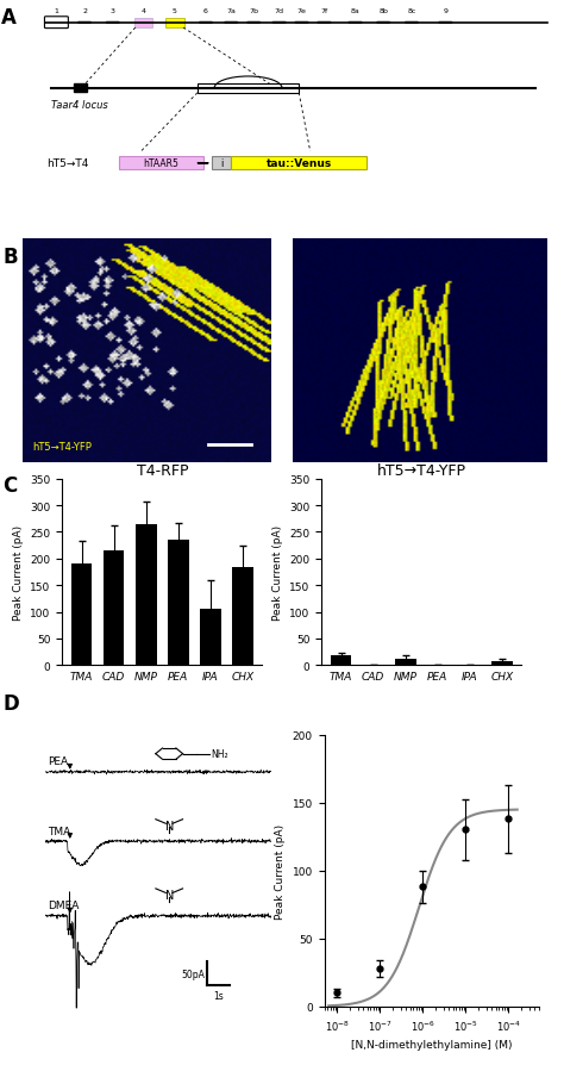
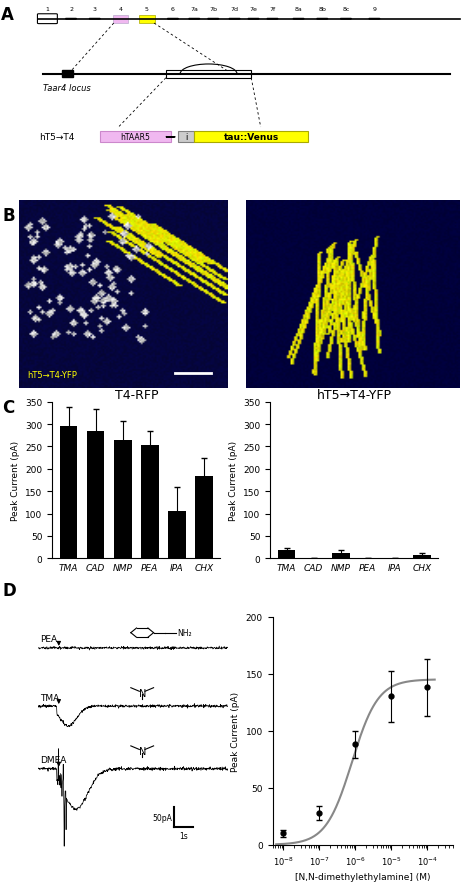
T4-RFP/TMA: 190 -> 295
T4-RFP/CAD: 215 -> 285
T4-RFP/PEA: 235 -> 253
